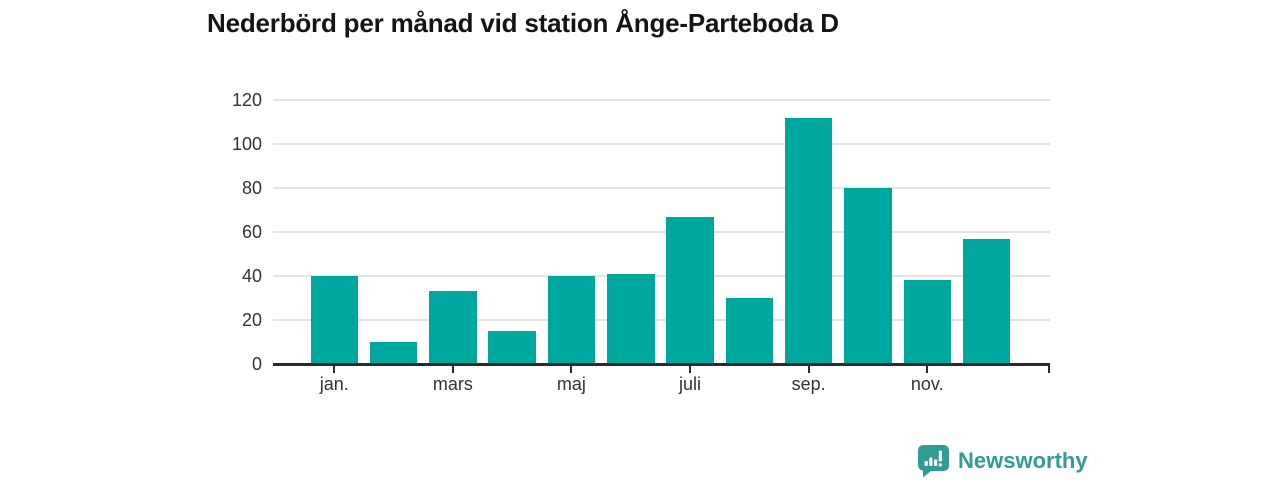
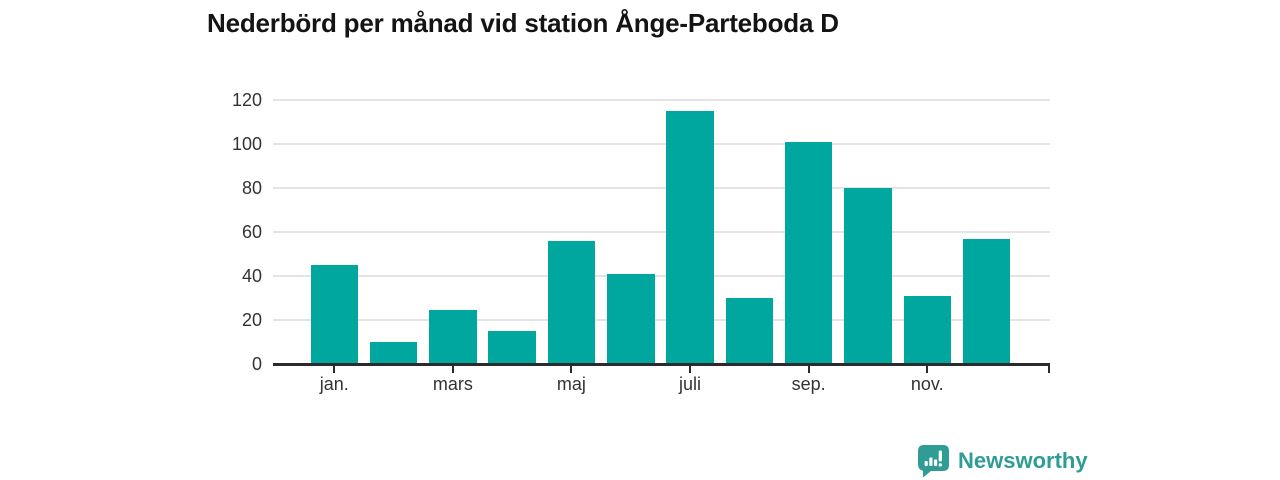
jan.: 40 -> 45
mars: 33 -> 24
maj: 40 -> 56
juli: 67 -> 115
sep.: 112 -> 101
nov.: 38 -> 31
